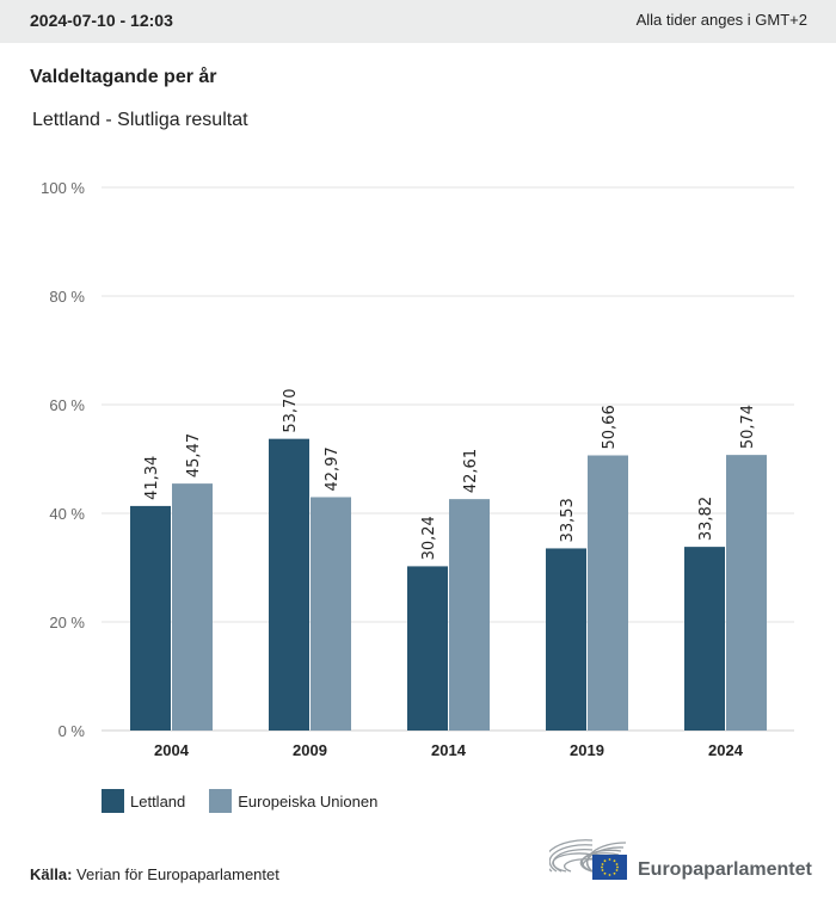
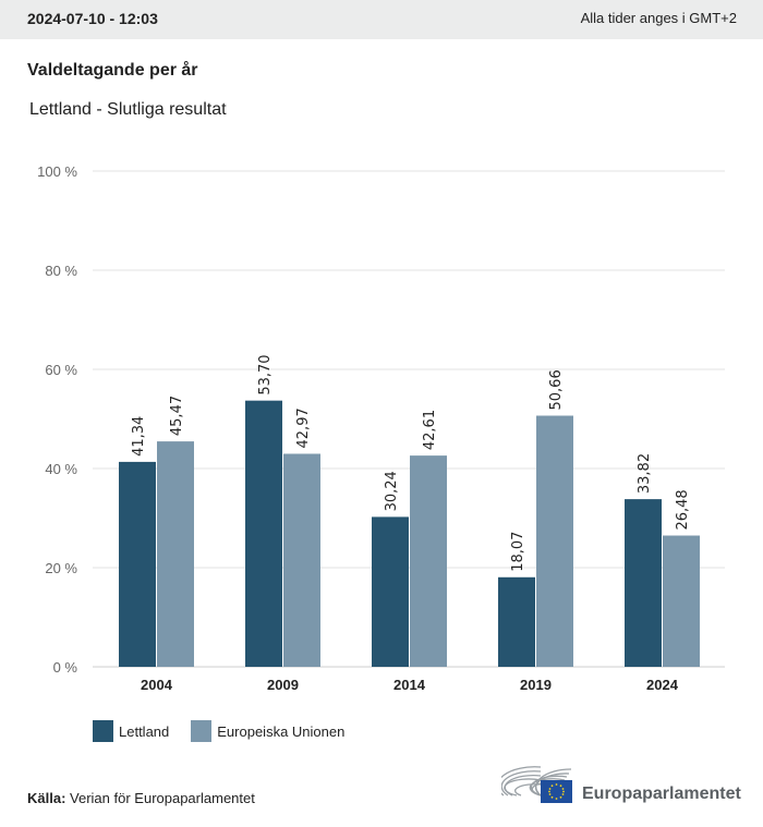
Lettland/2019: 33,53 -> 18,07
Europeiska Unionen/2024: 50,74 -> 26,48
